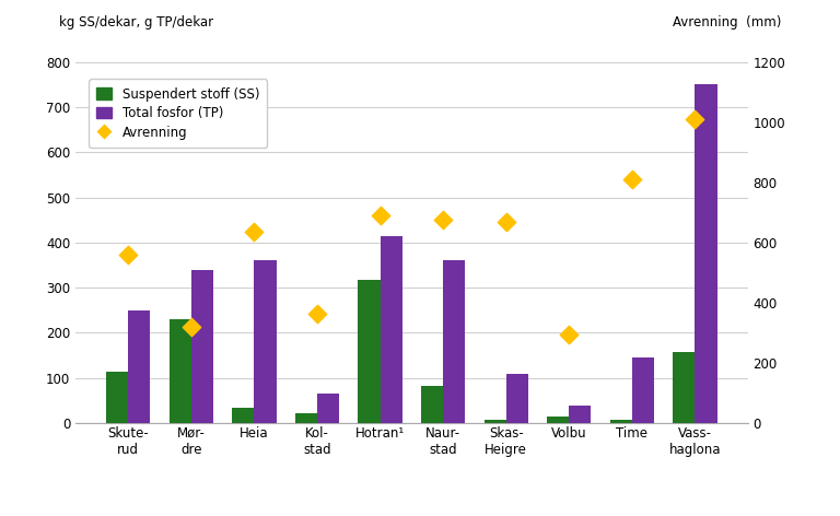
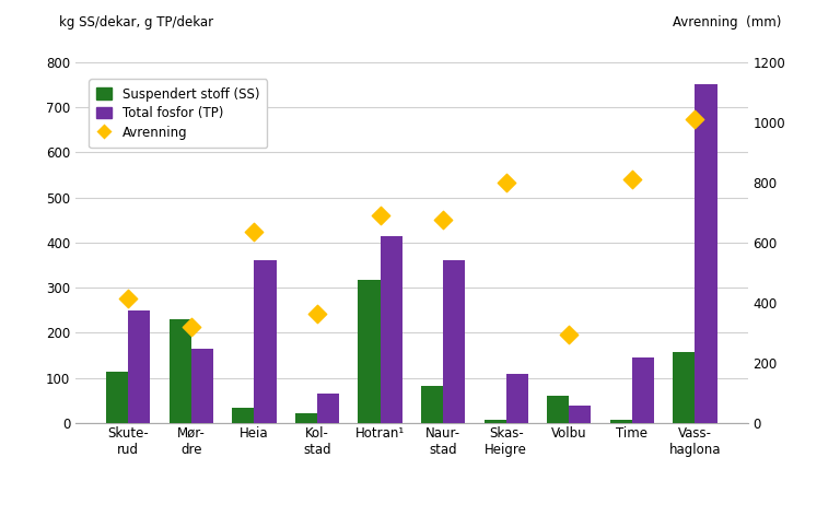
Avrenning/Skute- rud: 560 -> 415
Total fosfor (TP)/Mør- dre: 340 -> 165
Avrenning/Skas- Heigre: 670 -> 800
Suspendert stoff (SS)/Volbu: 15 -> 60
